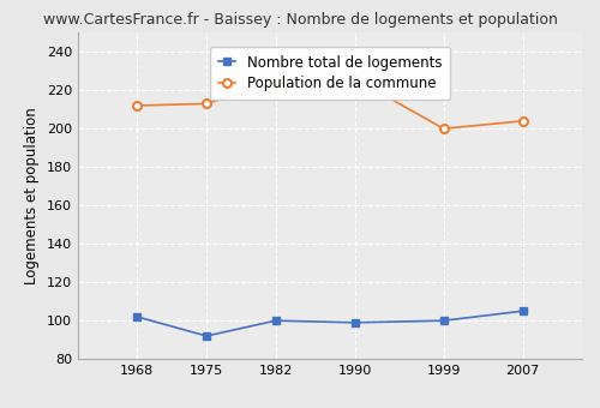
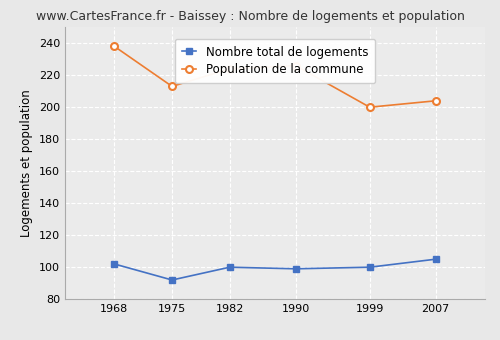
Population de la commune/1968: 212 -> 238
